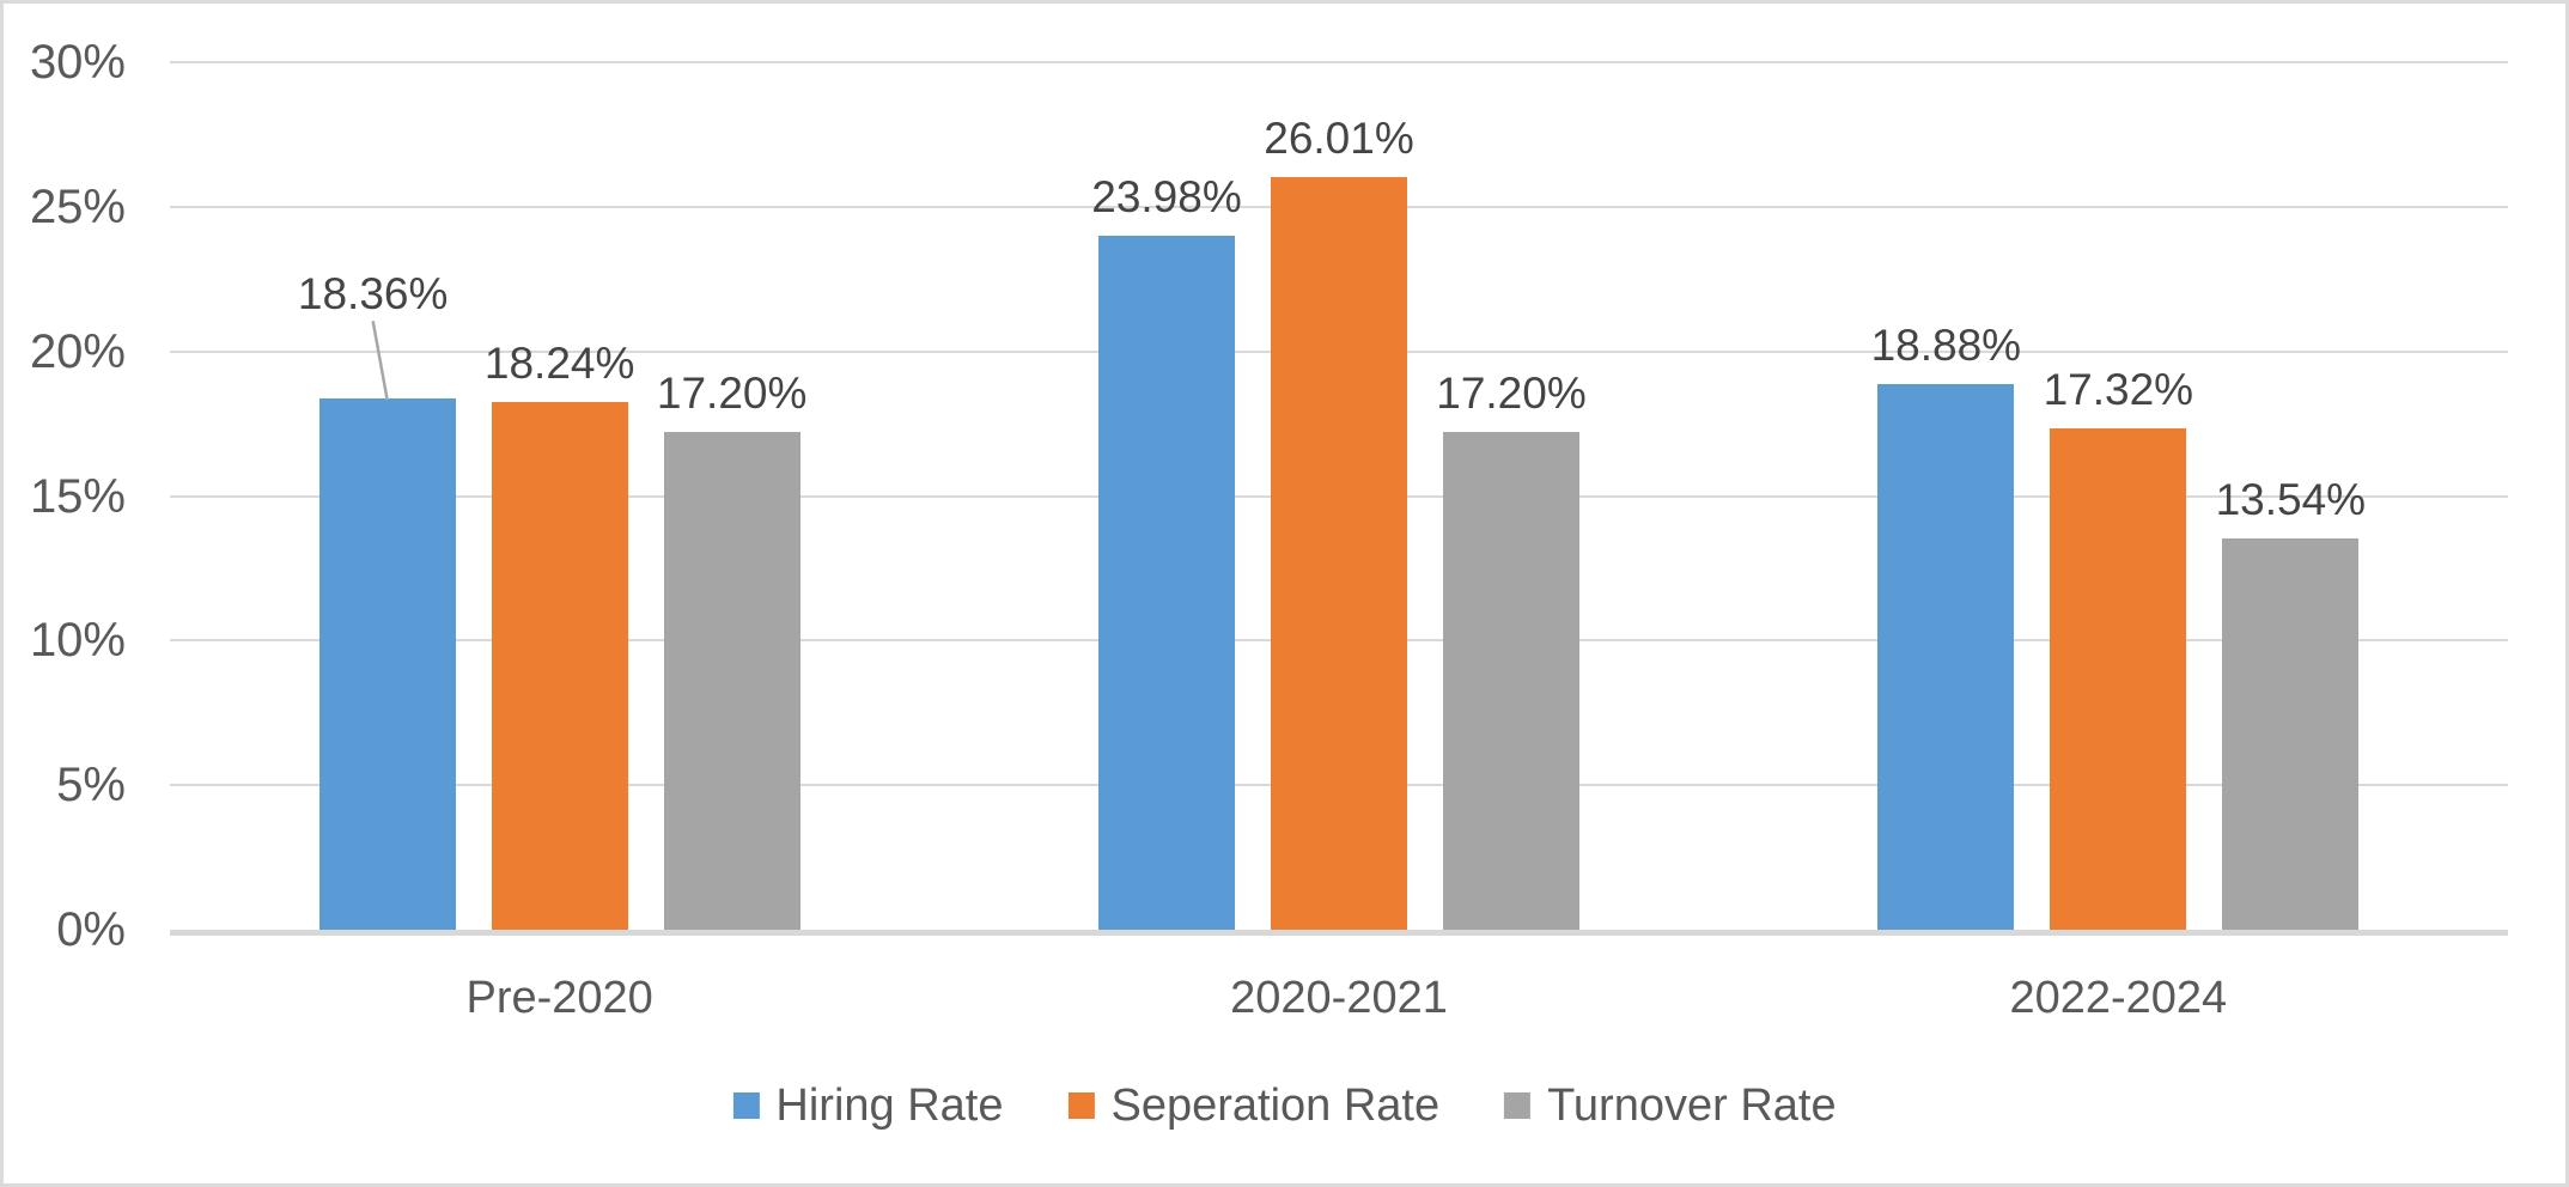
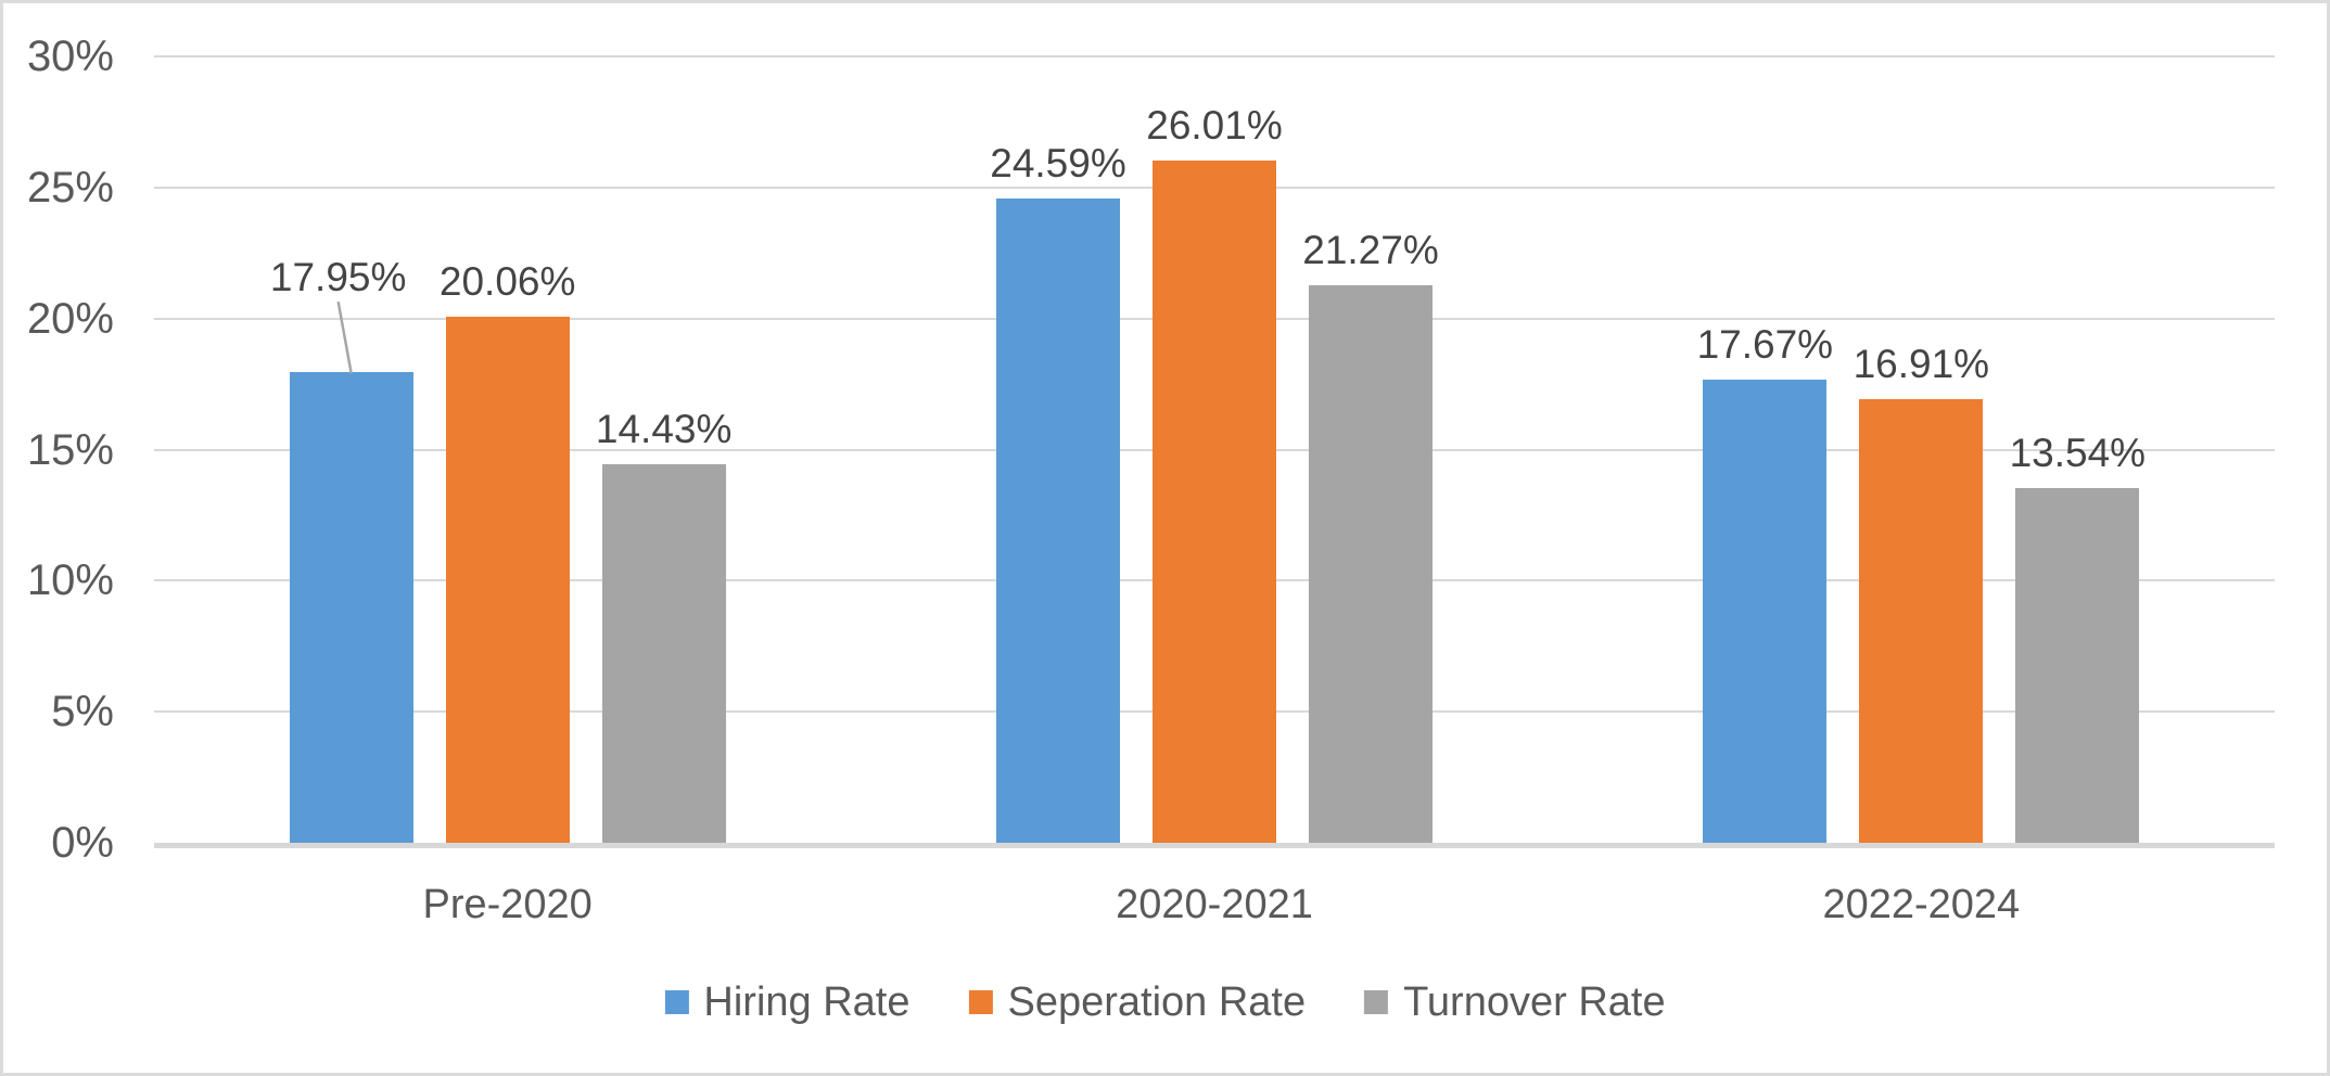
Hiring Rate/Pre-2020: 18.36% -> 17.95%
Seperation Rate/Pre-2020: 18.24% -> 20.06%
Turnover Rate/Pre-2020: 17.20% -> 14.43%
Hiring Rate/2020-2021: 23.98% -> 24.59%
Turnover Rate/2020-2021: 17.20% -> 21.27%
Hiring Rate/2022-2024: 18.88% -> 17.67%
Seperation Rate/2022-2024: 17.32% -> 16.91%
